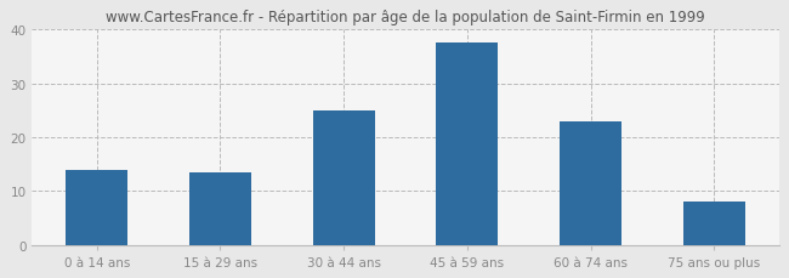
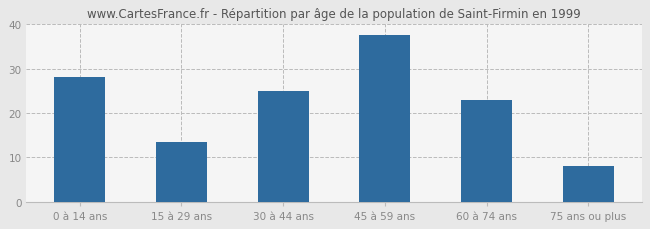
0 à 14 ans: 14.0 -> 28.0
